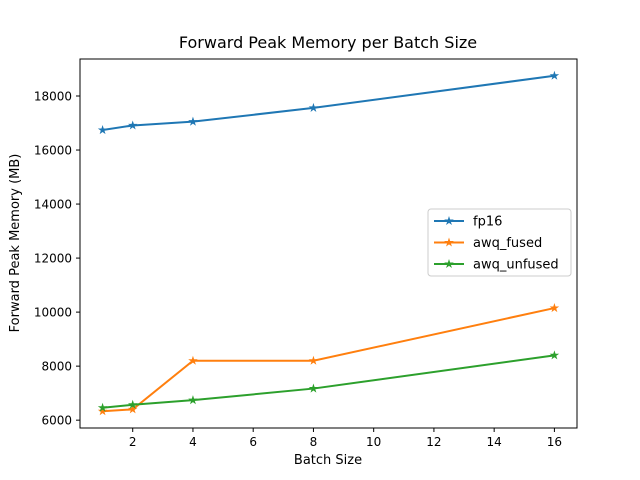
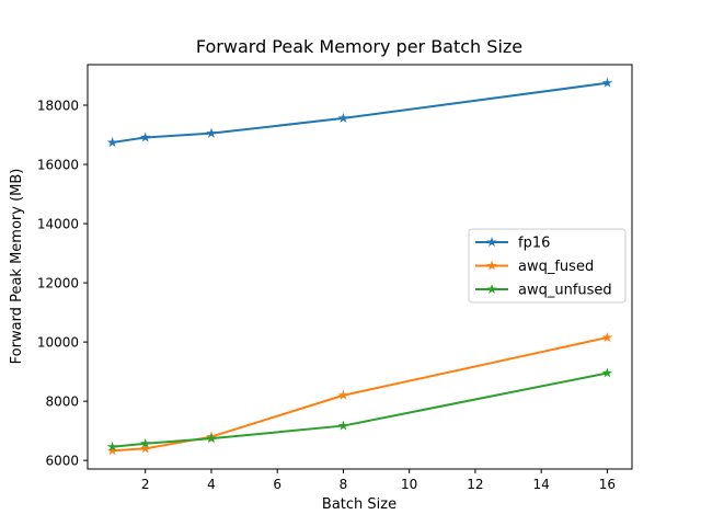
awq_fused/4: 8200 -> 6800
awq_unfused/16: 8400 -> 9000
